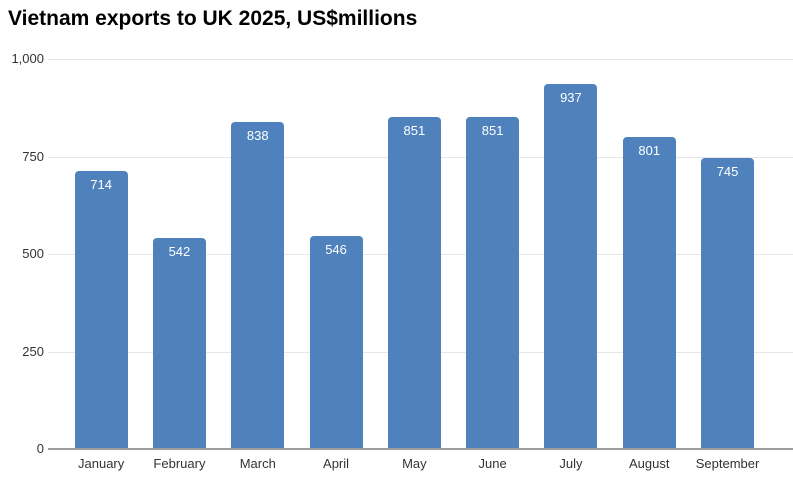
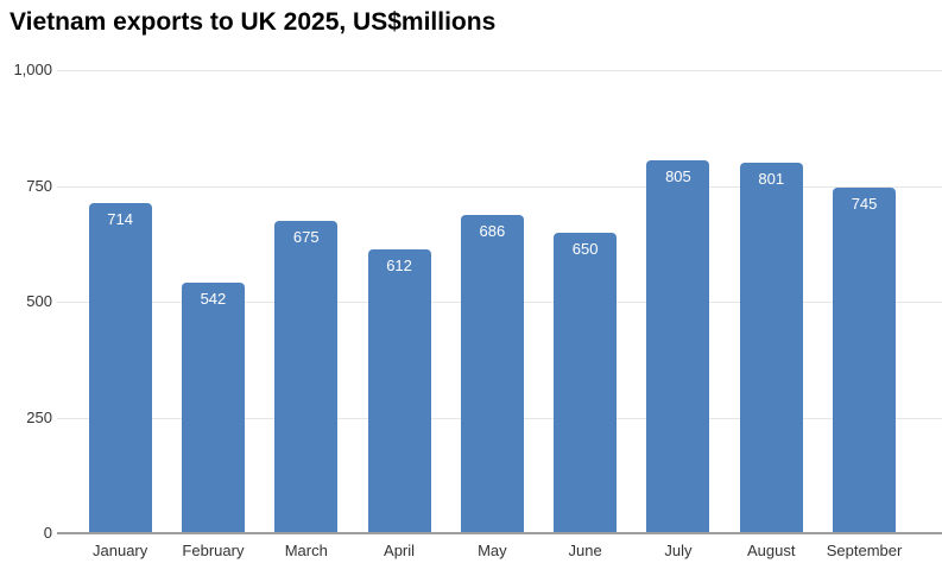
March: 838 -> 675
April: 546 -> 612
May: 851 -> 686
June: 851 -> 650
July: 937 -> 805
